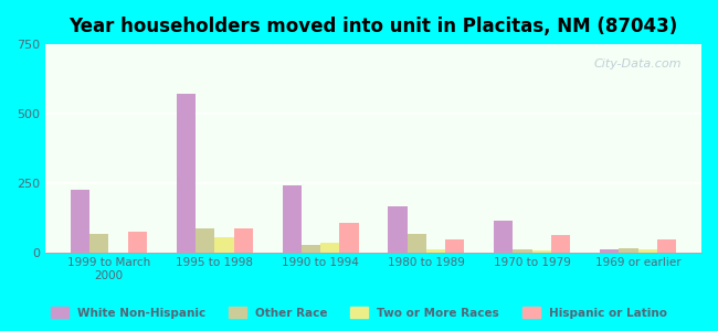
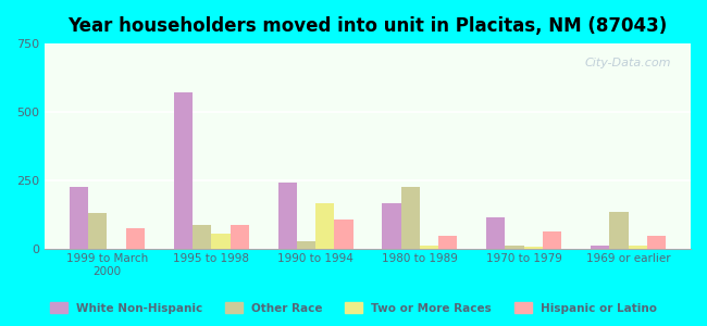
Other Race/1999 to March 2000: 65 -> 130
Two or More Races/1990 to 1994: 35 -> 165
Other Race/1980 to 1989: 65 -> 225
Other Race/1969 or earlier: 15 -> 135
